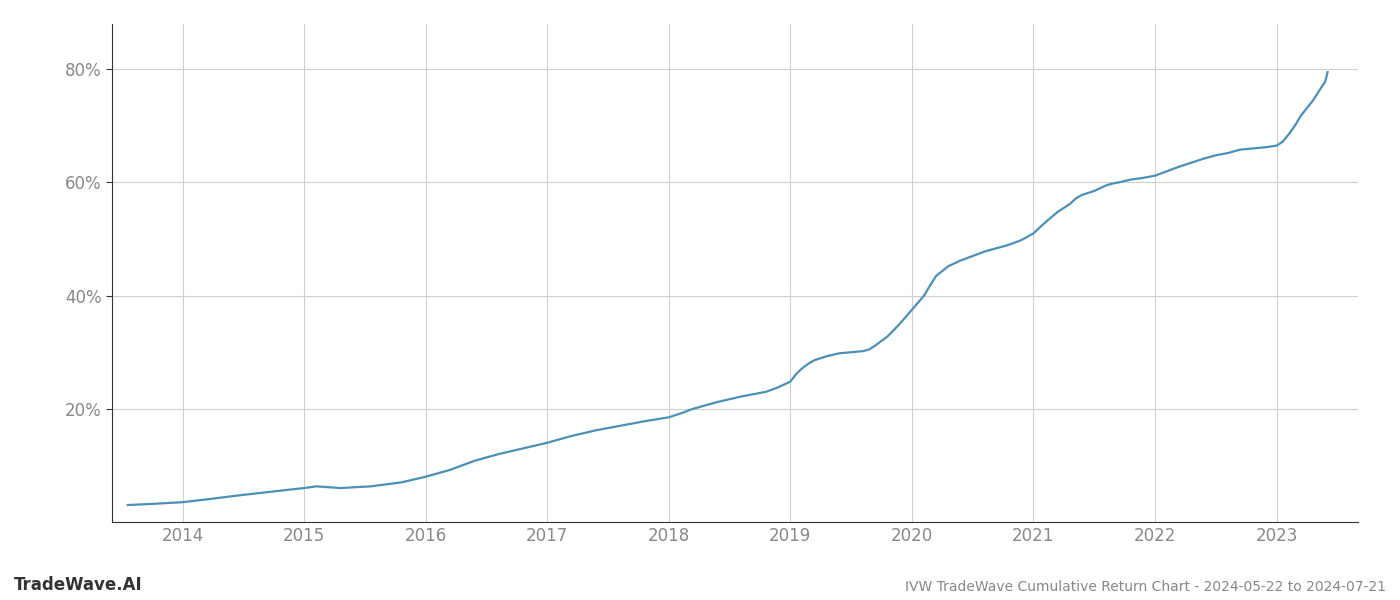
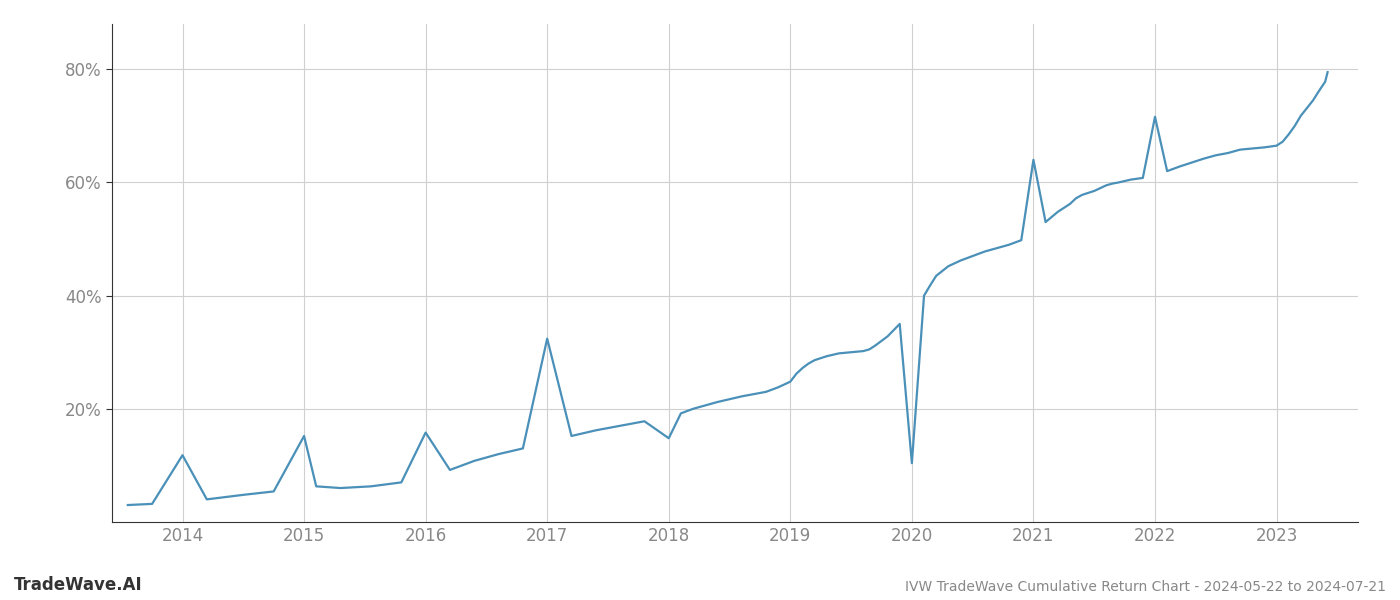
2014: 3.5% -> 11.8%
2015: 6.0% -> 15.2%
2016: 8.0% -> 15.8%
2017: 14.0% -> 32.4%
2018: 18.5% -> 14.8%
2020: 37.5% -> 10.4%
2021: 51.0% -> 64.0%
2022: 61.2% -> 71.6%
